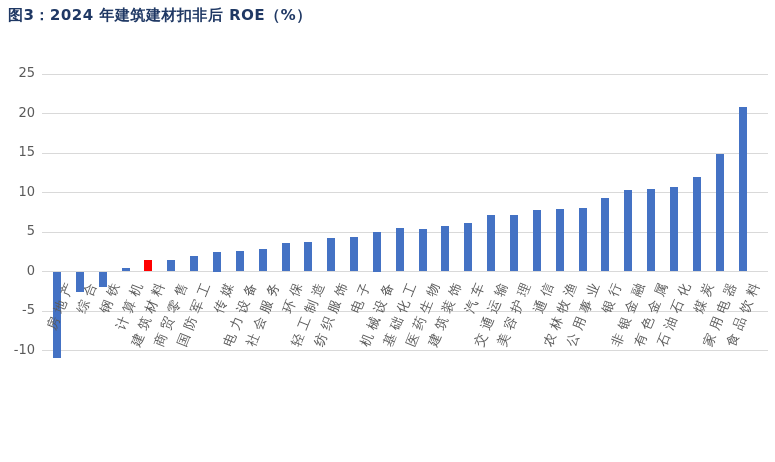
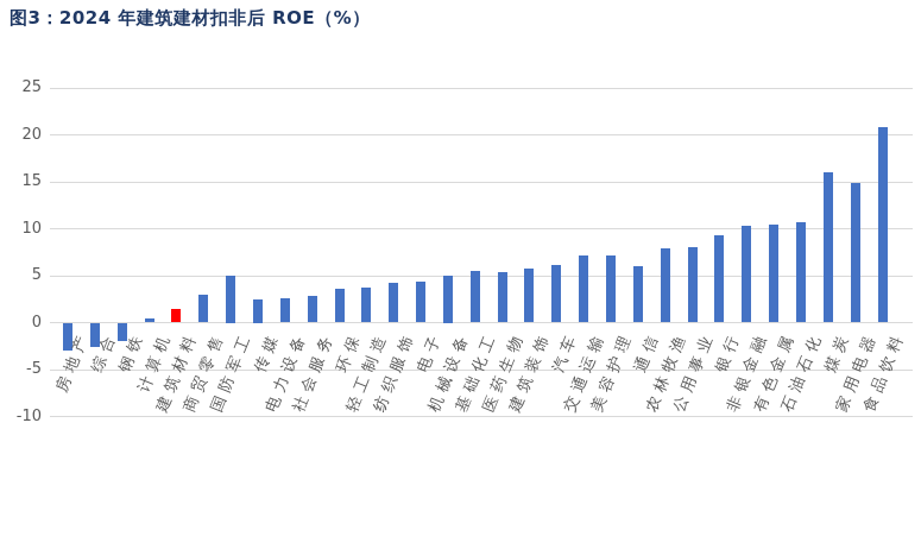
房地产: -11 -> -3
商贸零售: 2 -> 3
国防军工: 2 -> 5
通信: 8 -> 6
煤炭: 12 -> 16
